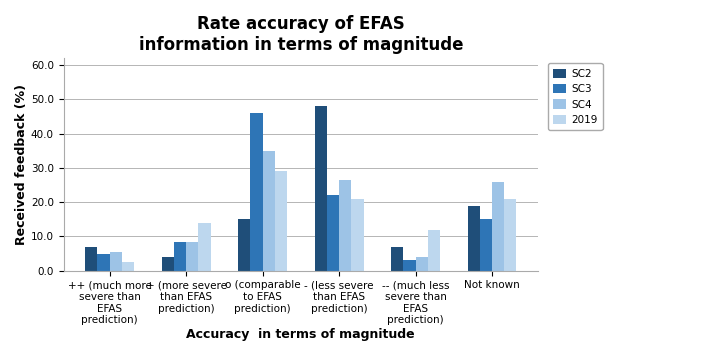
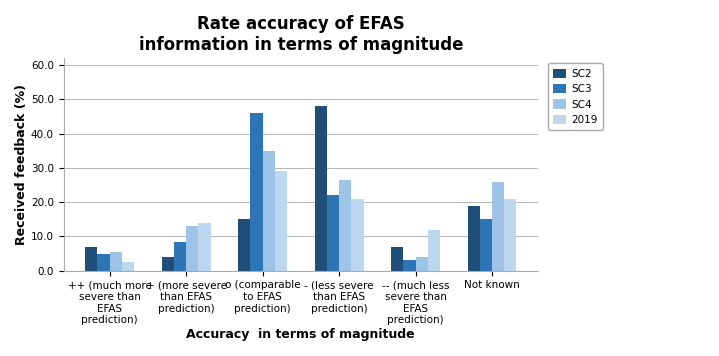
SC4/+ (more severe than EFAS prediction): 8.5 -> 13.0
